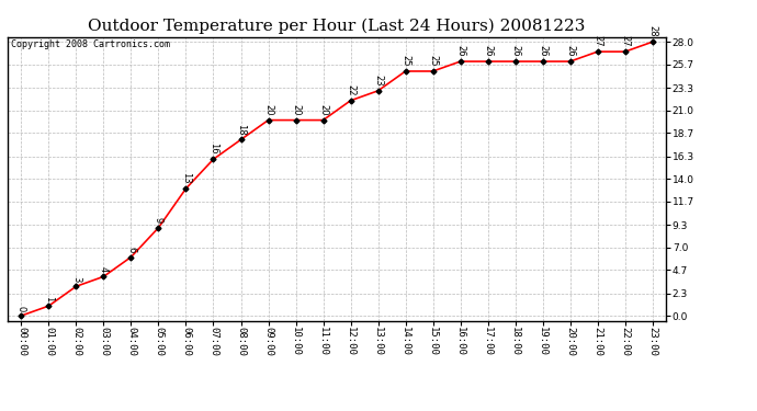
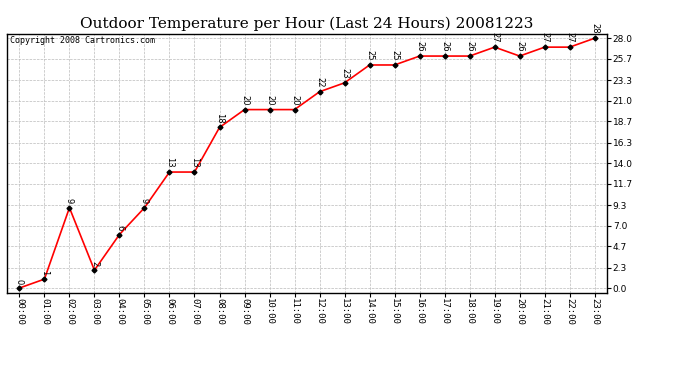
02:00: 3 -> 9
03:00: 4 -> 2
07:00: 16 -> 13
19:00: 26 -> 27
